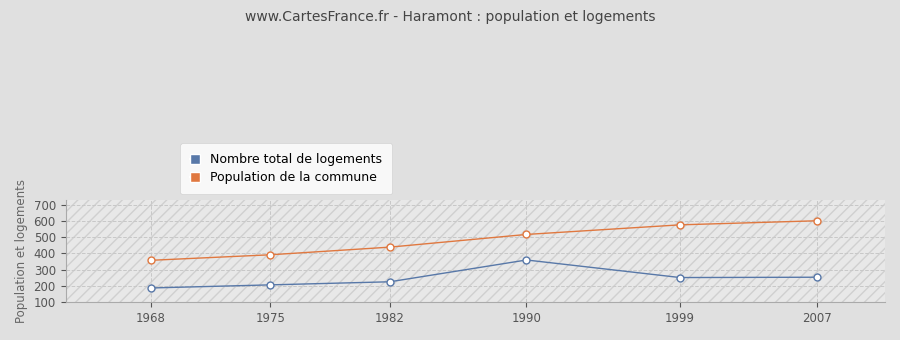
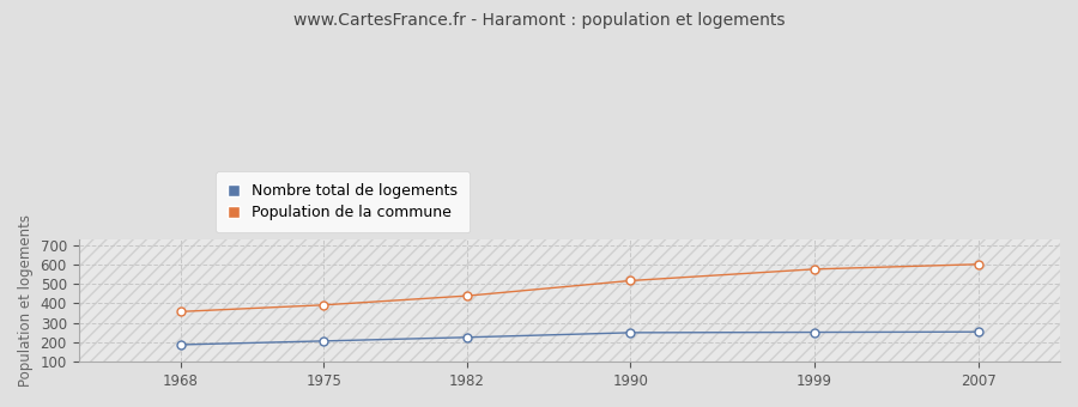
Nombre total de logements/1990: 360 -> 250
